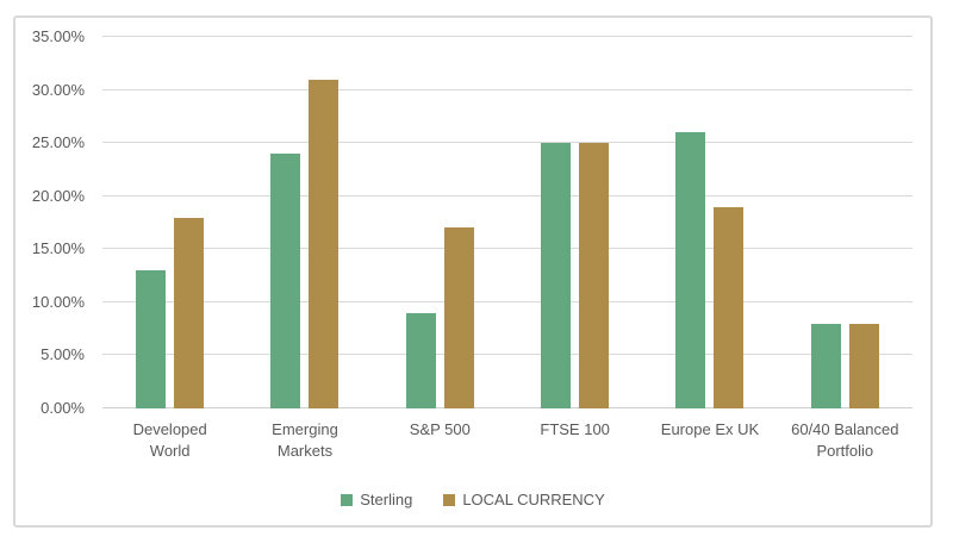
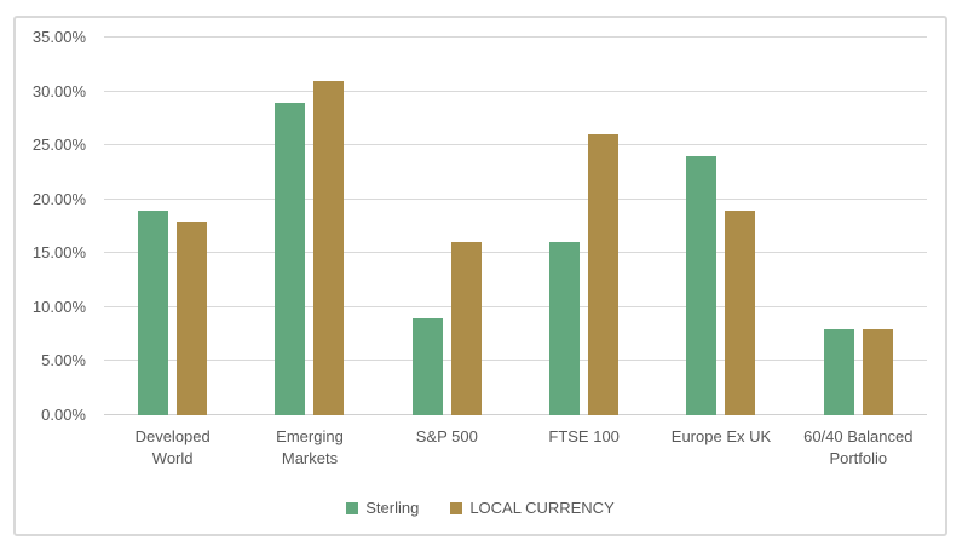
Sterling/Developed World: 13% -> 19%
Sterling/Emerging Markets: 24% -> 29%
LOCAL CURRENCY/S&P 500: 17% -> 16%
Sterling/FTSE 100: 25% -> 16%
LOCAL CURRENCY/FTSE 100: 25% -> 26%
Sterling/Europe Ex UK: 26% -> 24%
